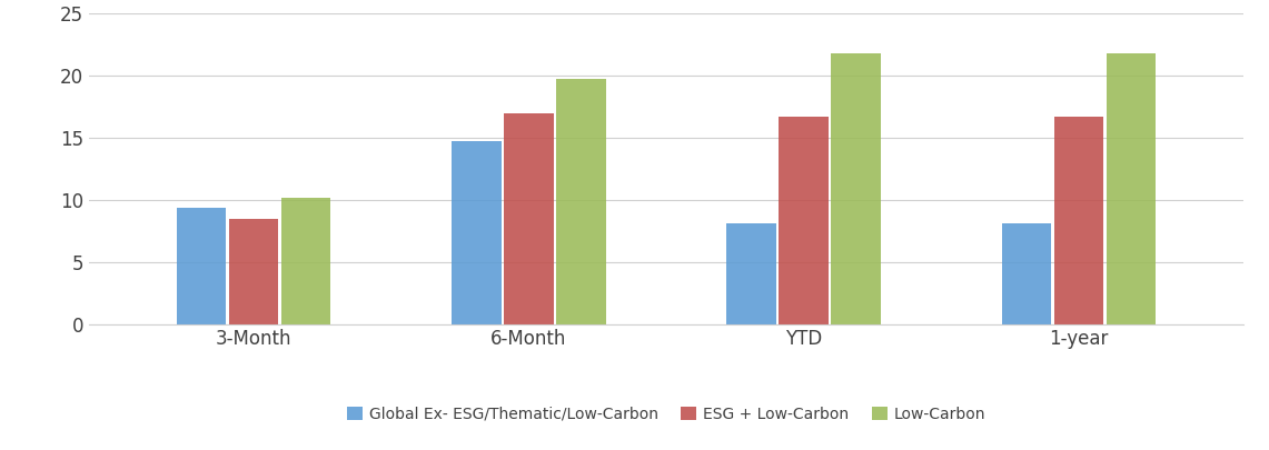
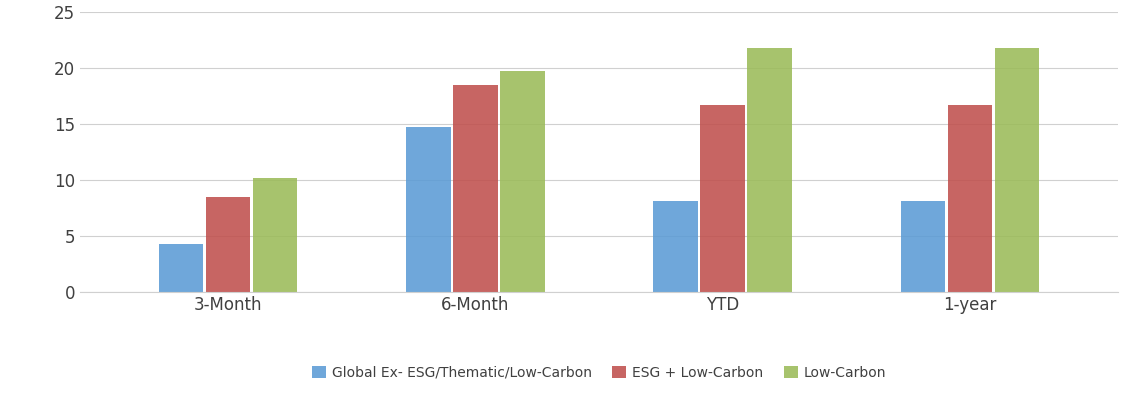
Global Ex- ESG/Thematic/Low-Carbon/3-Month: 9.4 -> 4.3
ESG + Low-Carbon/6-Month: 17.0 -> 18.5
